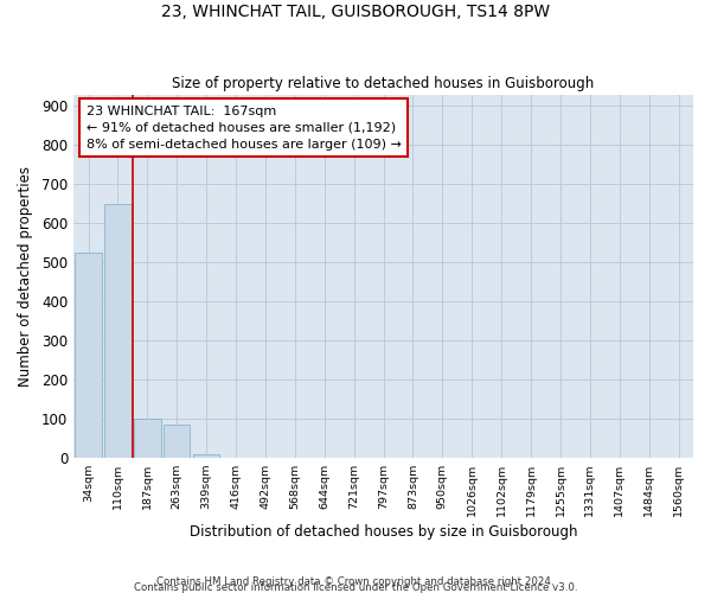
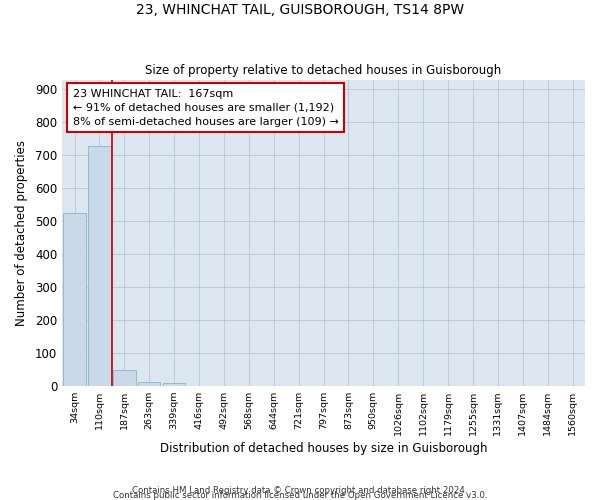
110sqm: 650 -> 728
187sqm: 100 -> 47
263sqm: 85 -> 12
